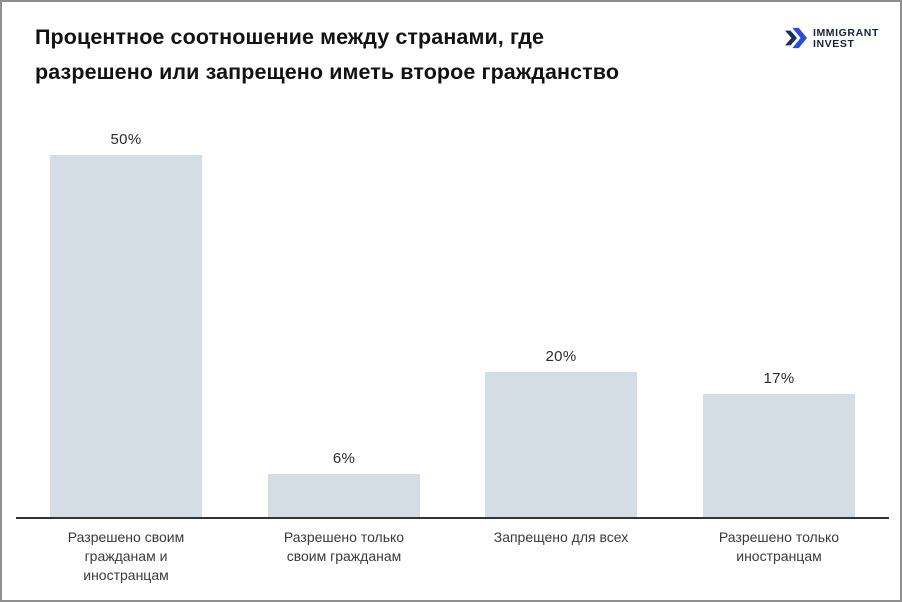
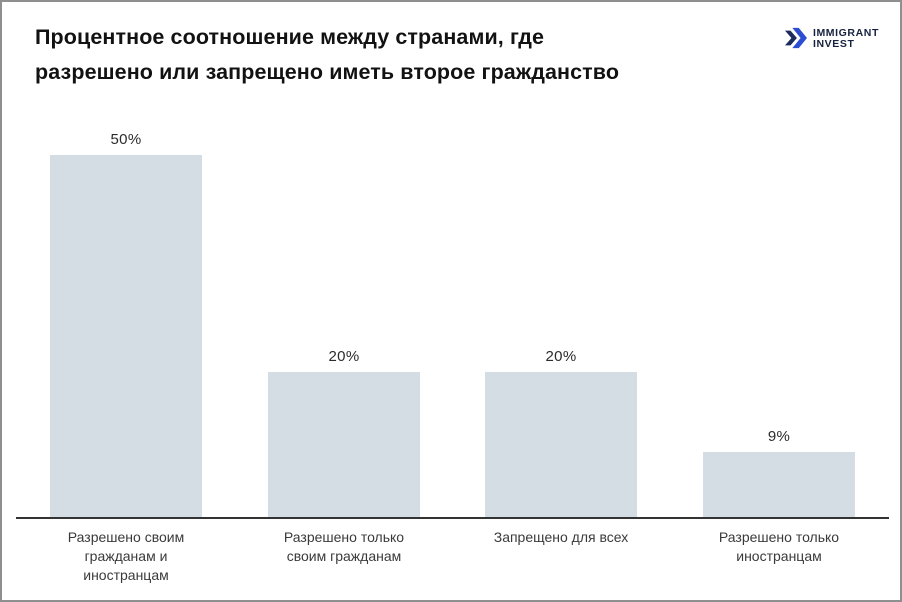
Разрешено только своим гражданам: 6% -> 20%
Разрешено только иностранцам: 17% -> 9%
